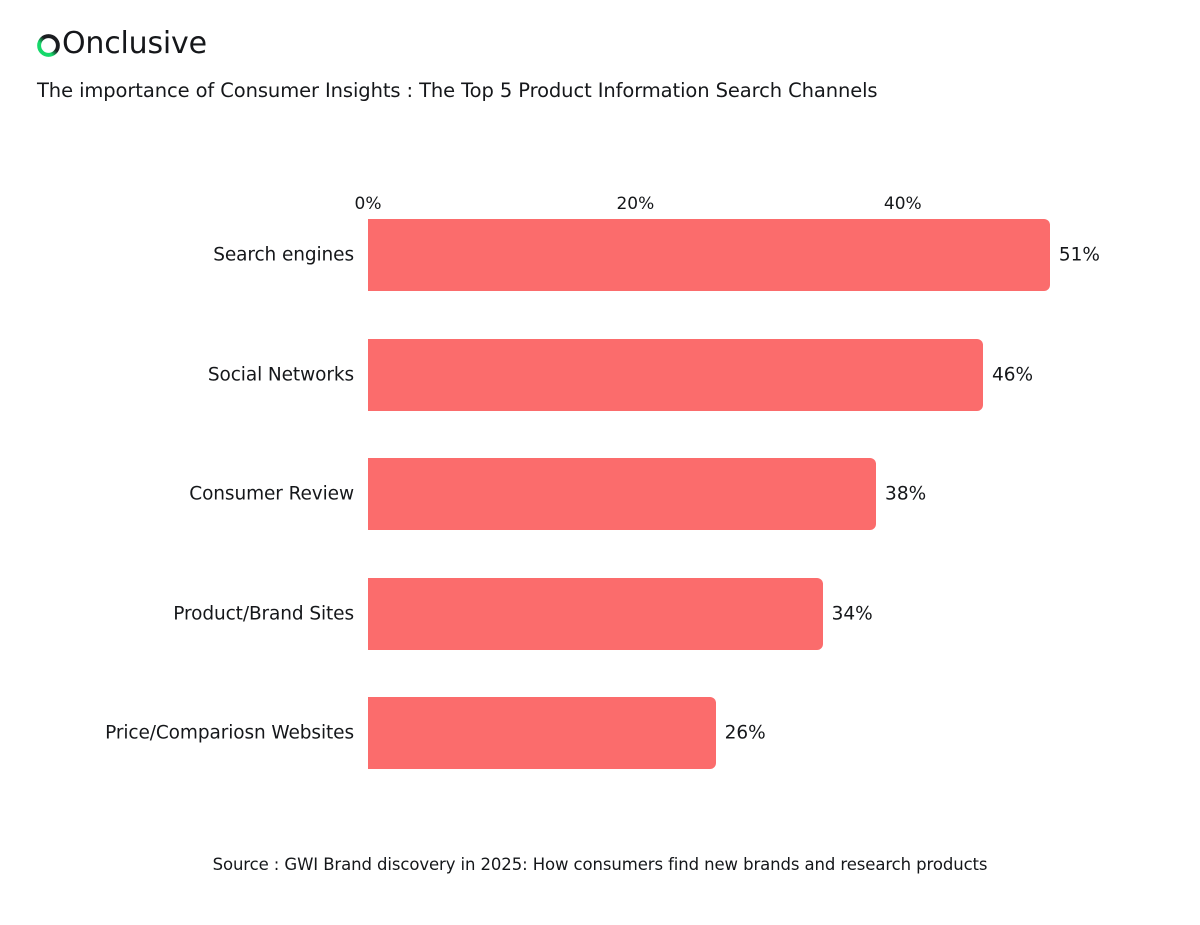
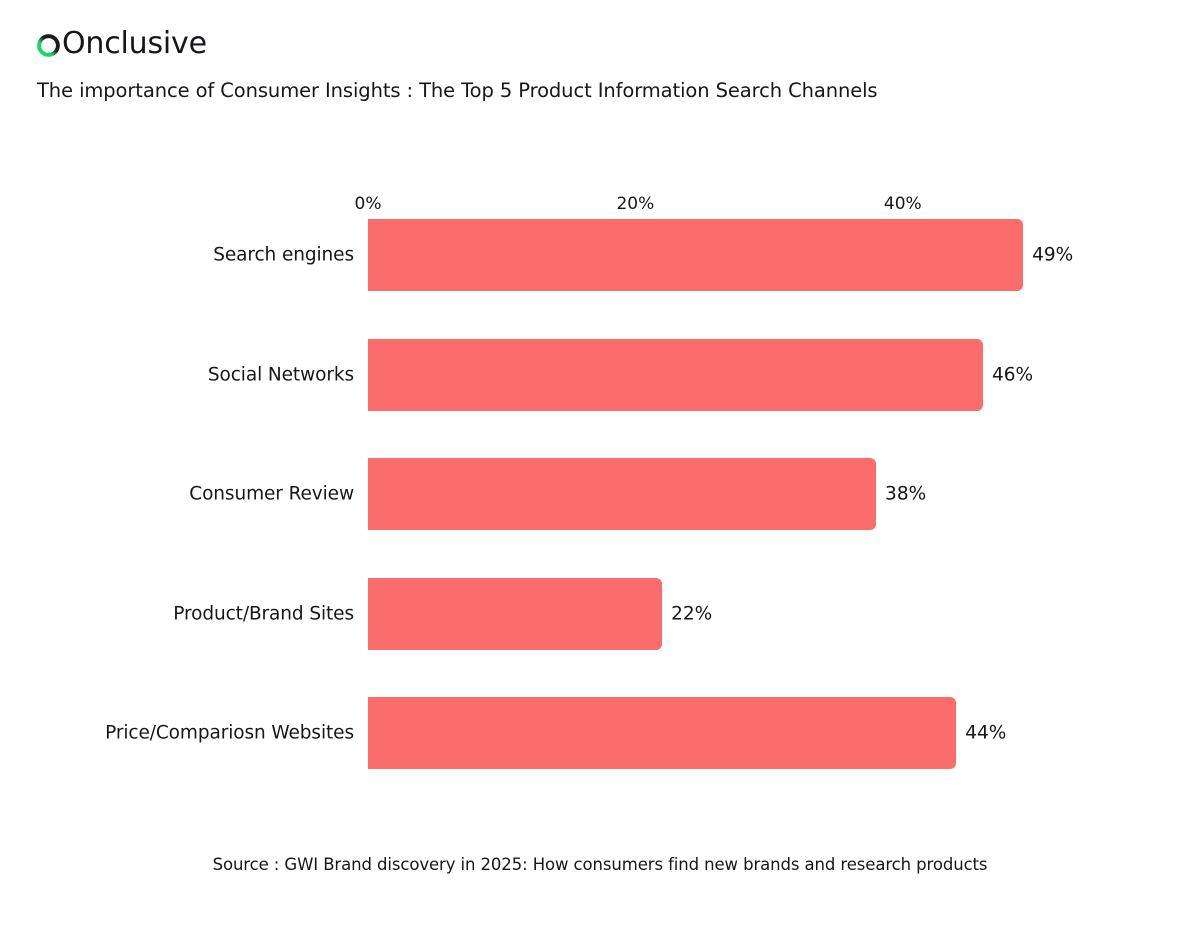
Search engines: 51% -> 49%
Product/Brand Sites: 34% -> 22%
Price/Compariosn Websites: 26% -> 44%
